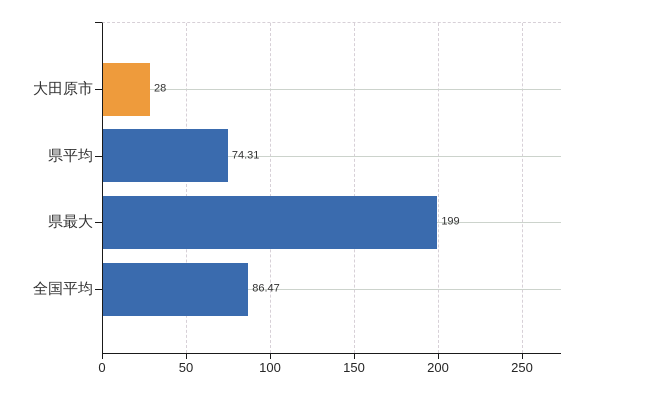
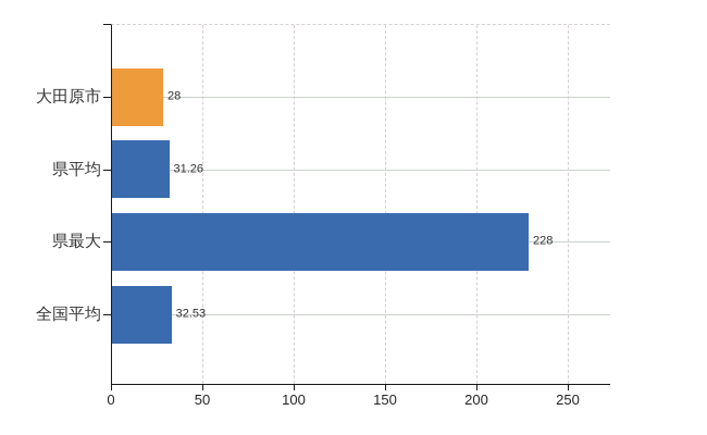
県平均: 74.31 -> 31.26
県最大: 199 -> 228
全国平均: 86.47 -> 32.53
